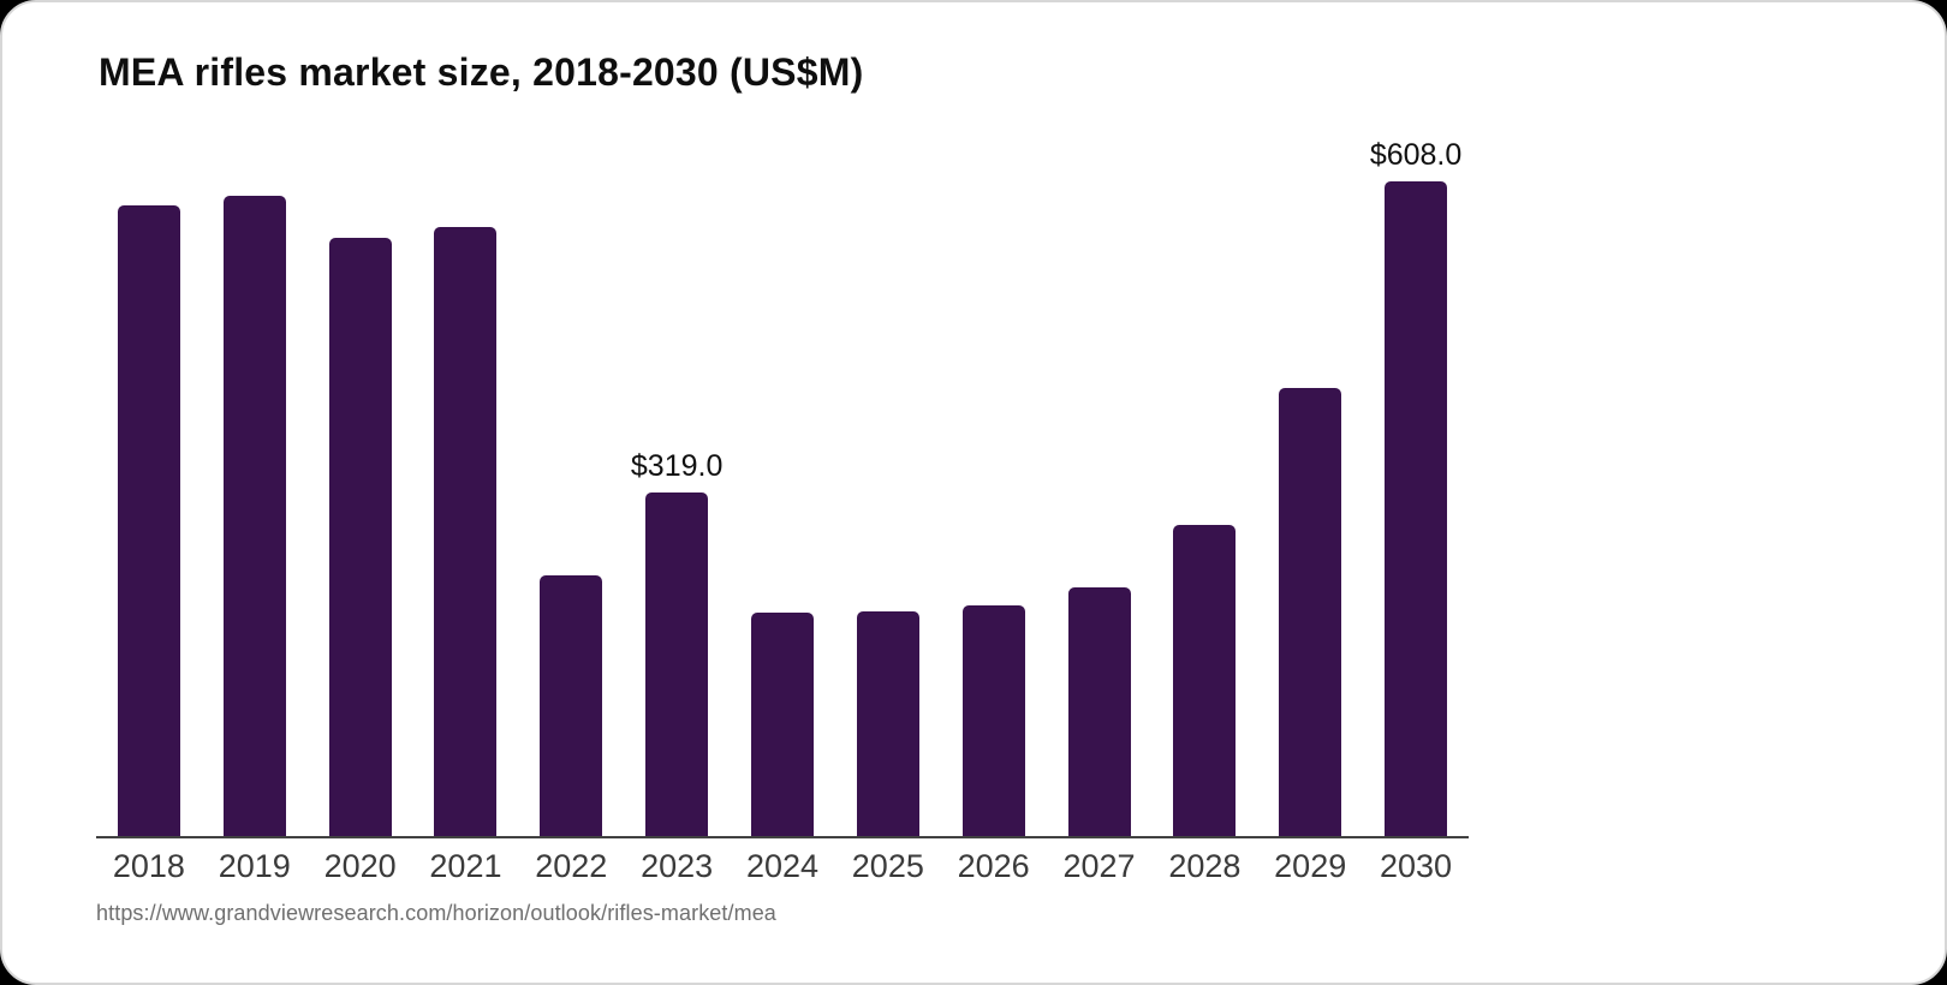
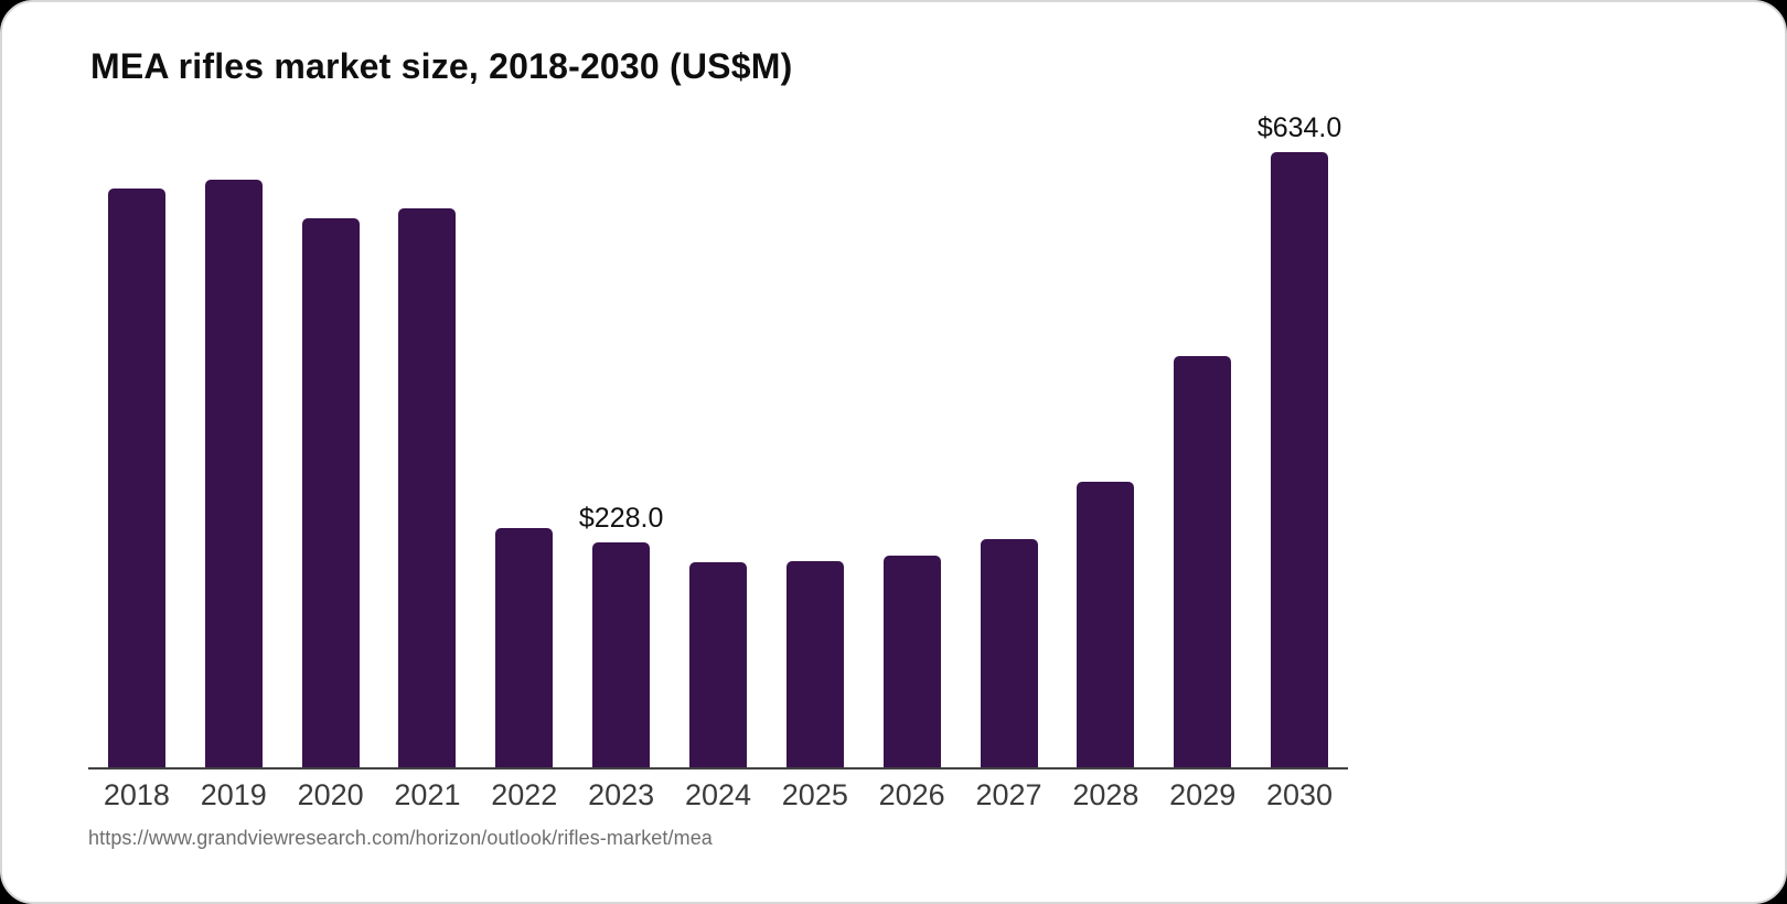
2023: $319.0 -> $228.0
2030: $608.0 -> $634.0
